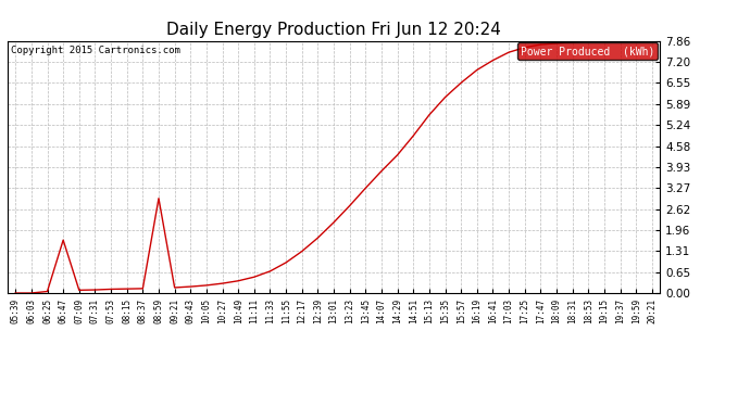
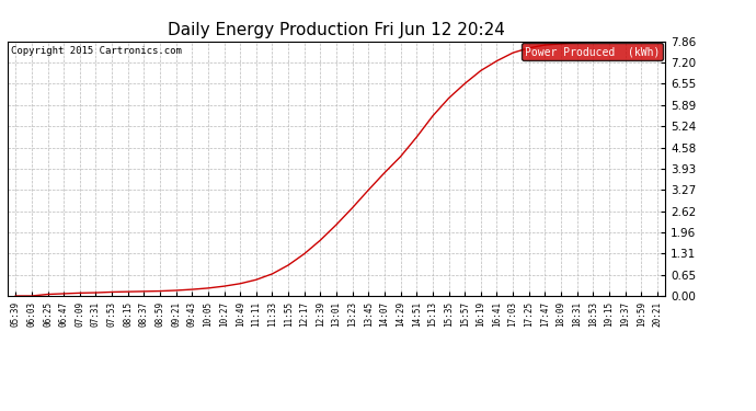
06:47: 1.65 -> 0.07
08:59: 2.95 -> 0.15
